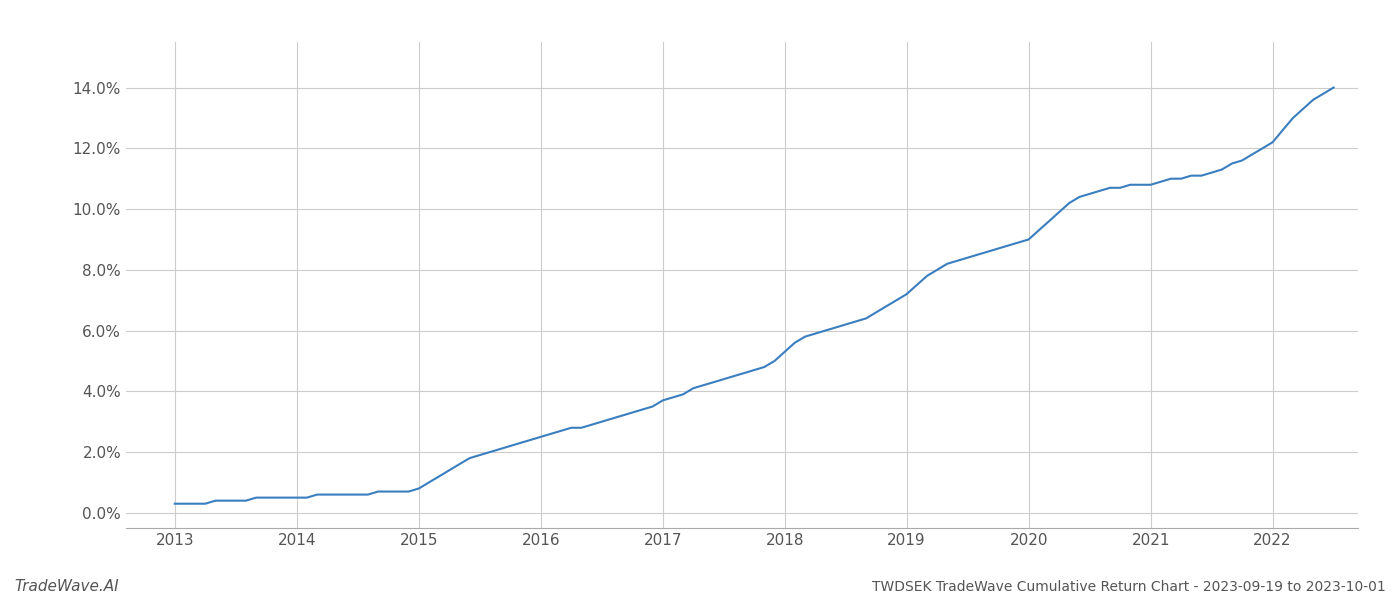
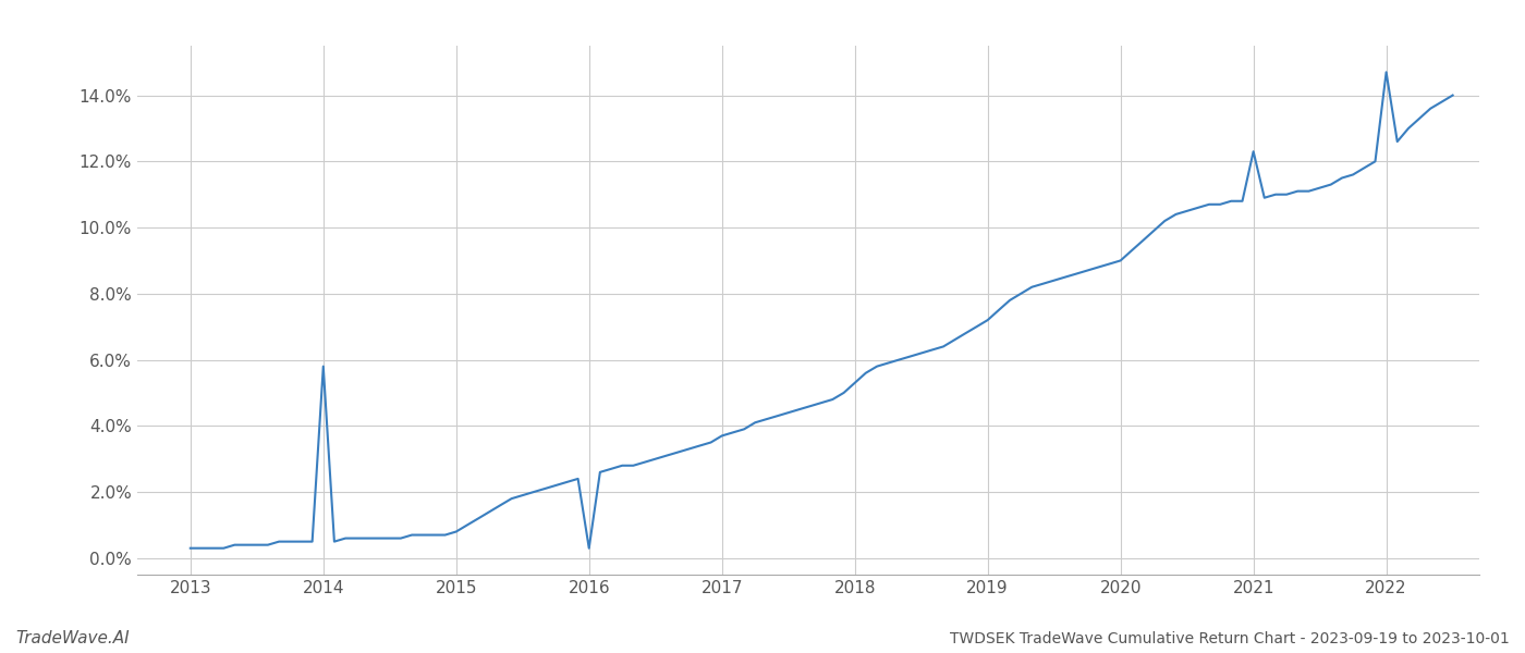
2014: 0.5% -> 5.8%
2016: 2.5% -> 0.3%
2021: 10.8% -> 12.3%
2022: 12.2% -> 14.7%
